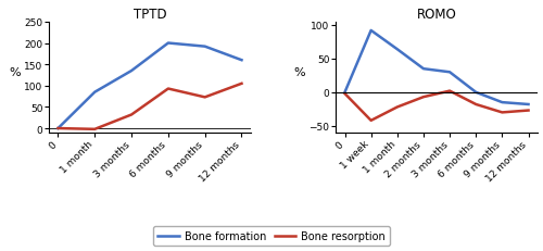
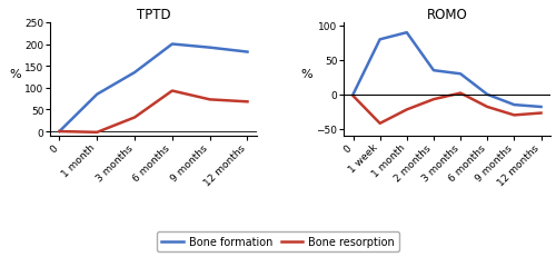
TPTD/Bone formation/12 months: 160 -> 182
TPTD/Bone resorption/12 months: 105 -> 68
ROMO/Bone formation/1 week: 92 -> 80
ROMO/Bone formation/1 month: 64 -> 90
